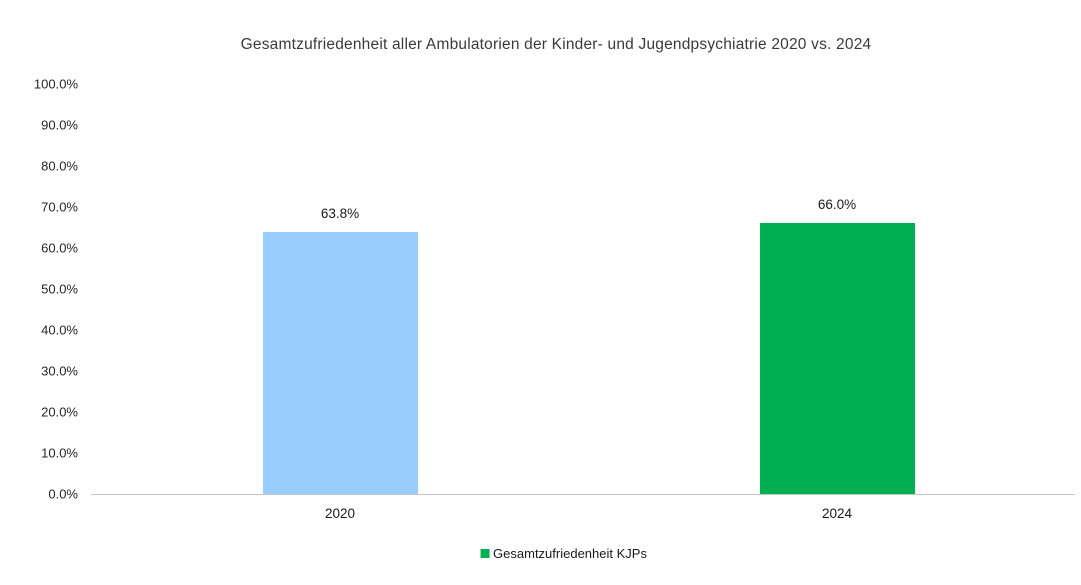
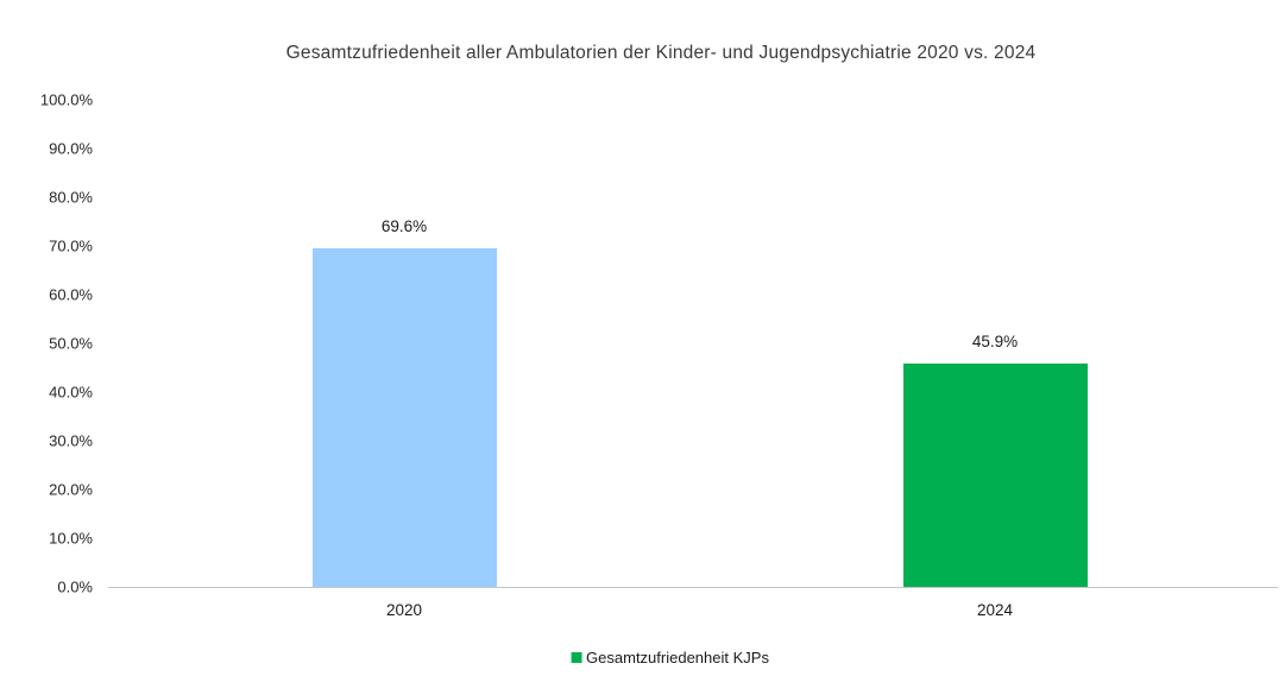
2020: 63.8% -> 69.6%
2024: 66.0% -> 45.9%
